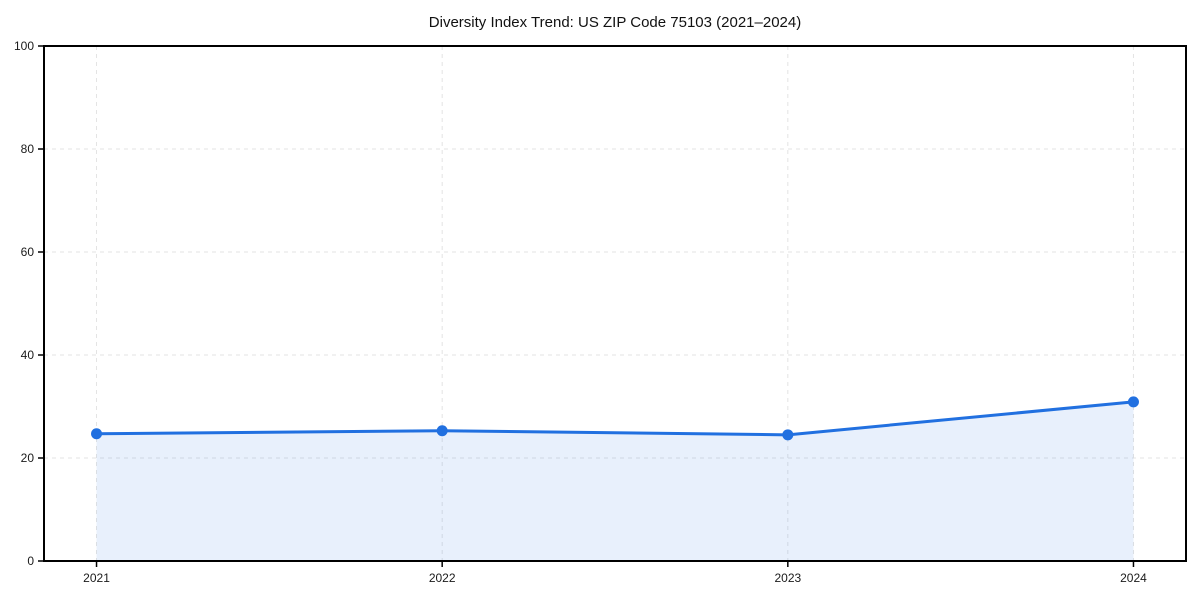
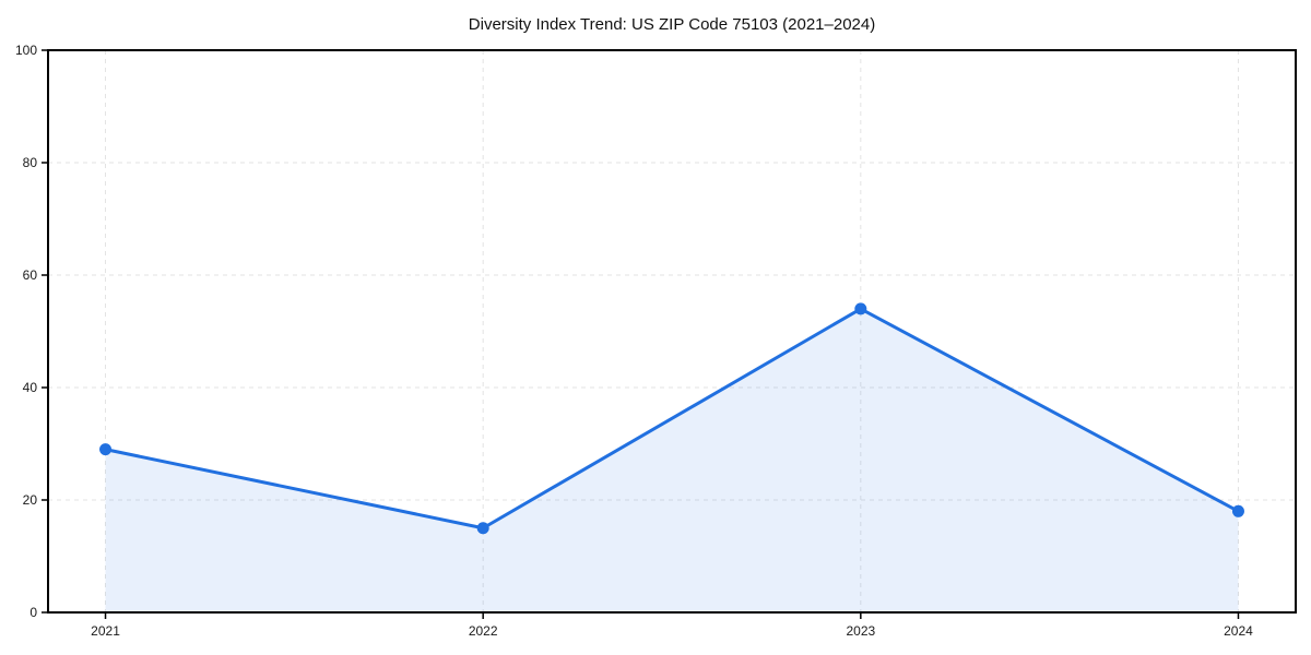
2021: 25 -> 29
2022: 25 -> 15
2023: 24 -> 54
2024: 31 -> 18
